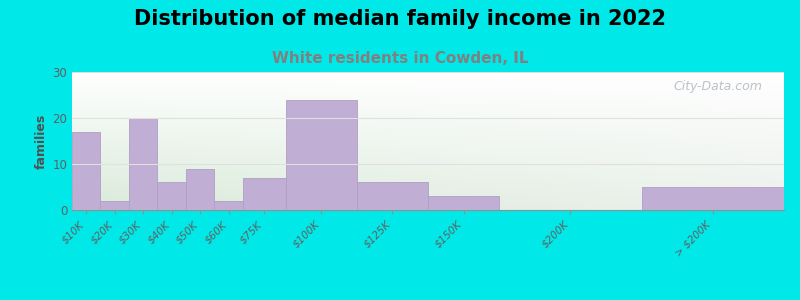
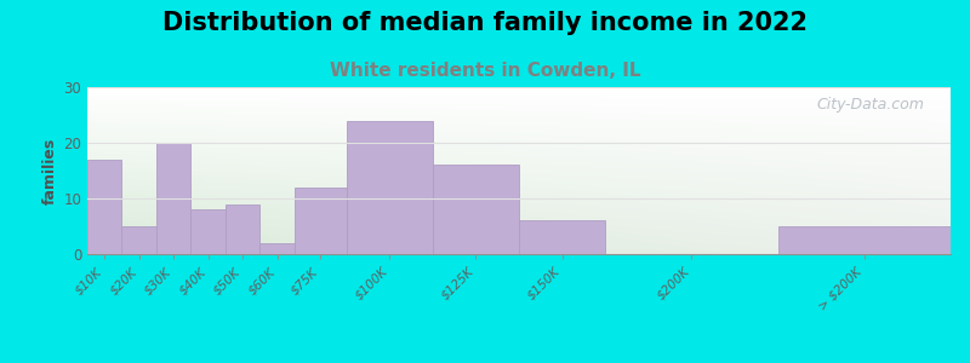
$20K: 2 -> 5
$40K: 6 -> 8
$75K: 7 -> 12
$125K: 6 -> 16
$150K: 3 -> 6
